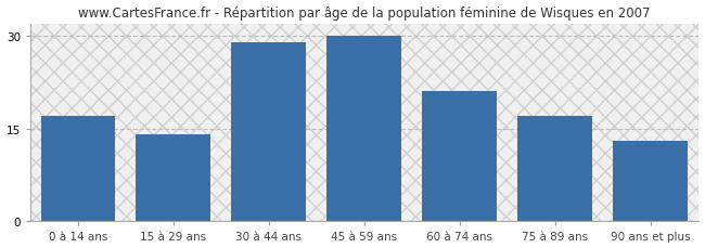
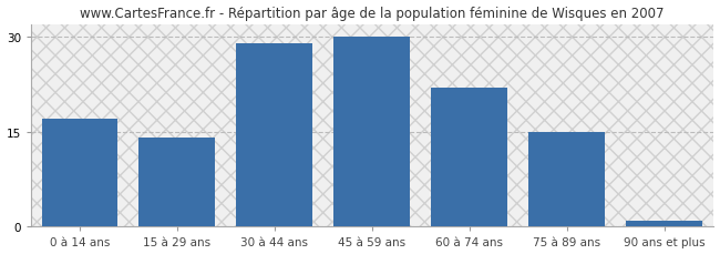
60 à 74 ans: 21 -> 22
75 à 89 ans: 17 -> 15
90 ans et plus: 13 -> 1
